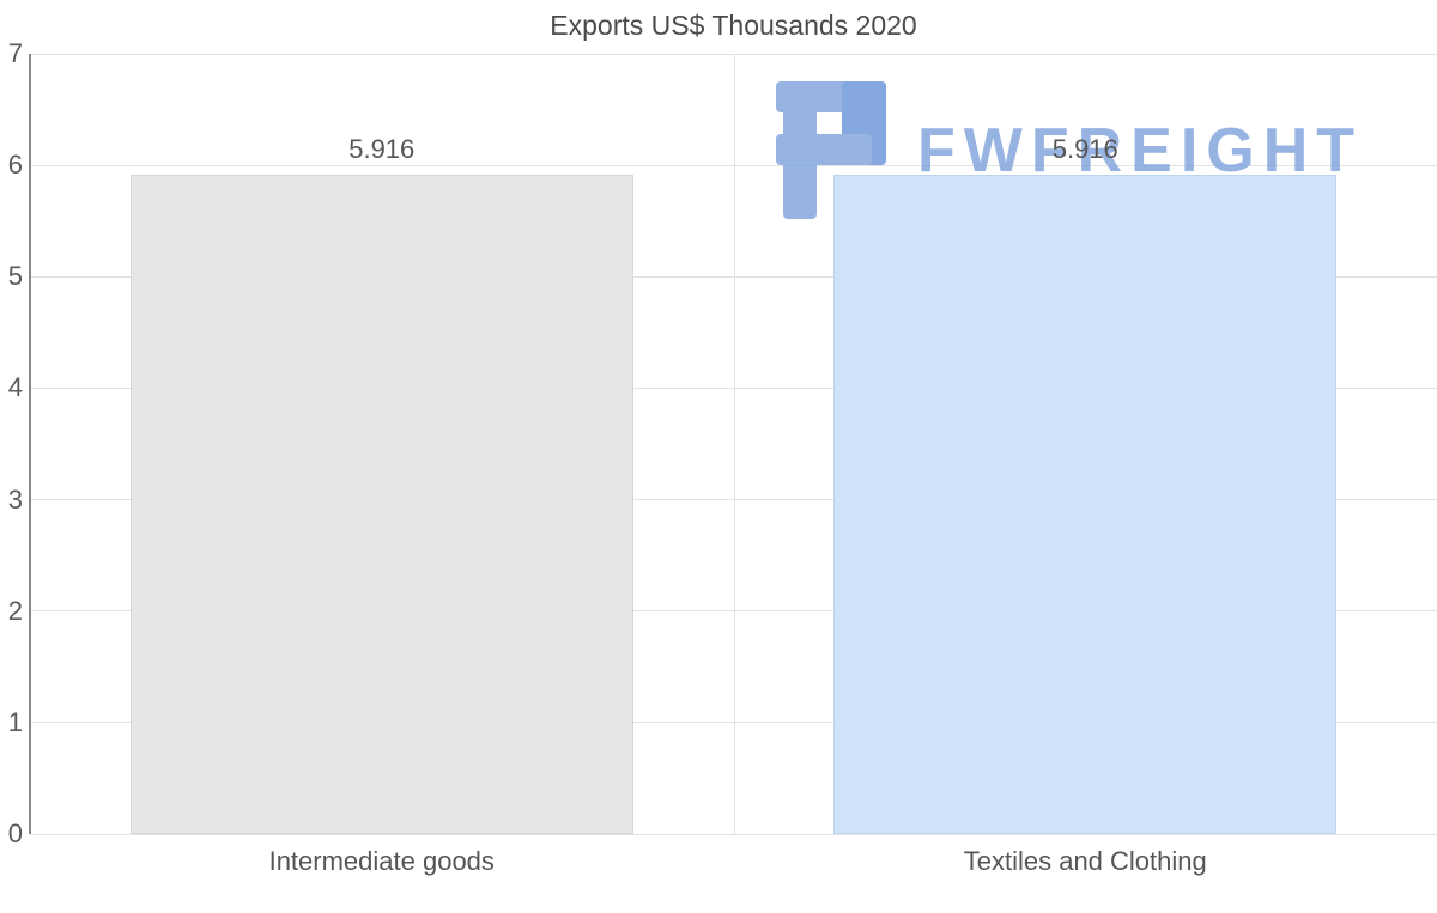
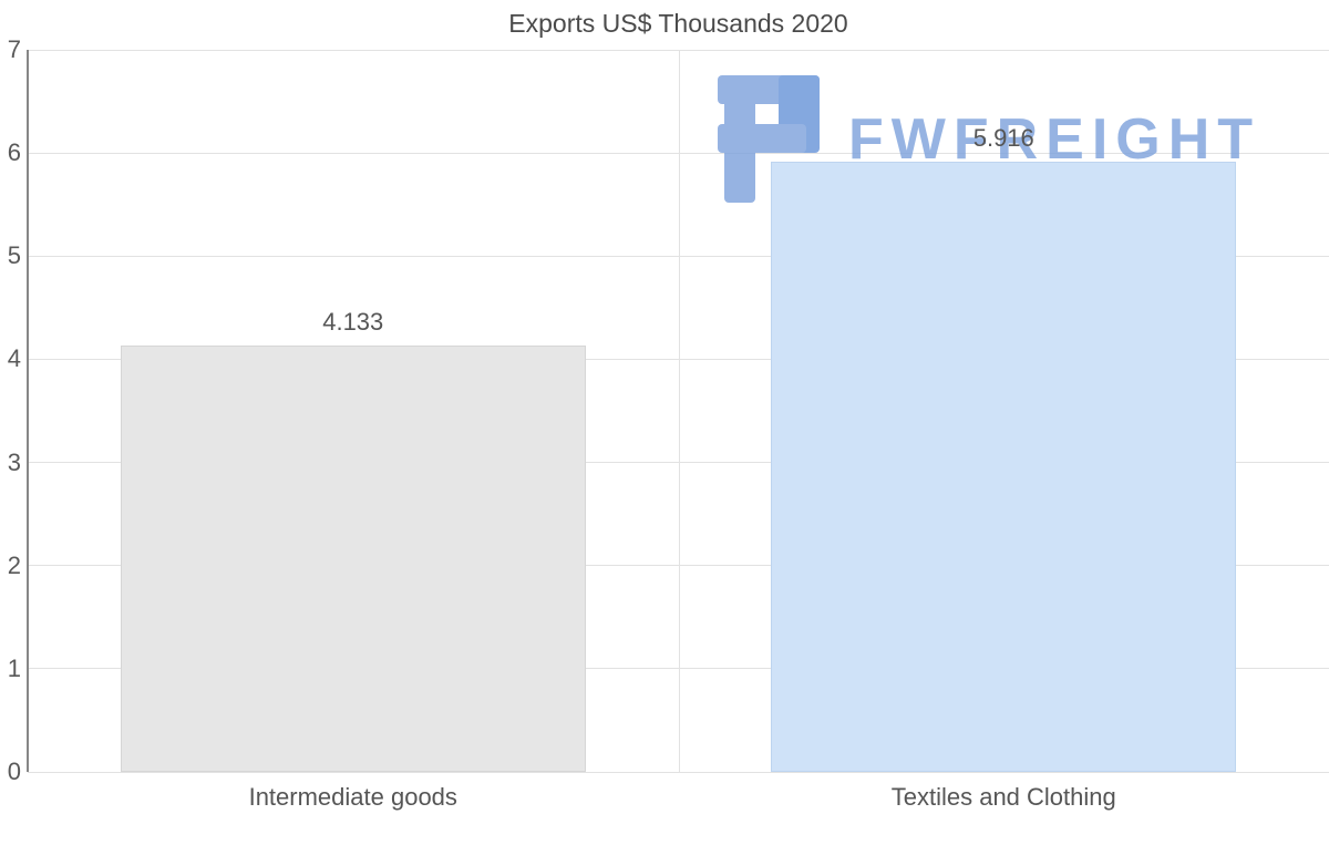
Intermediate goods: 5.916 -> 4.133
